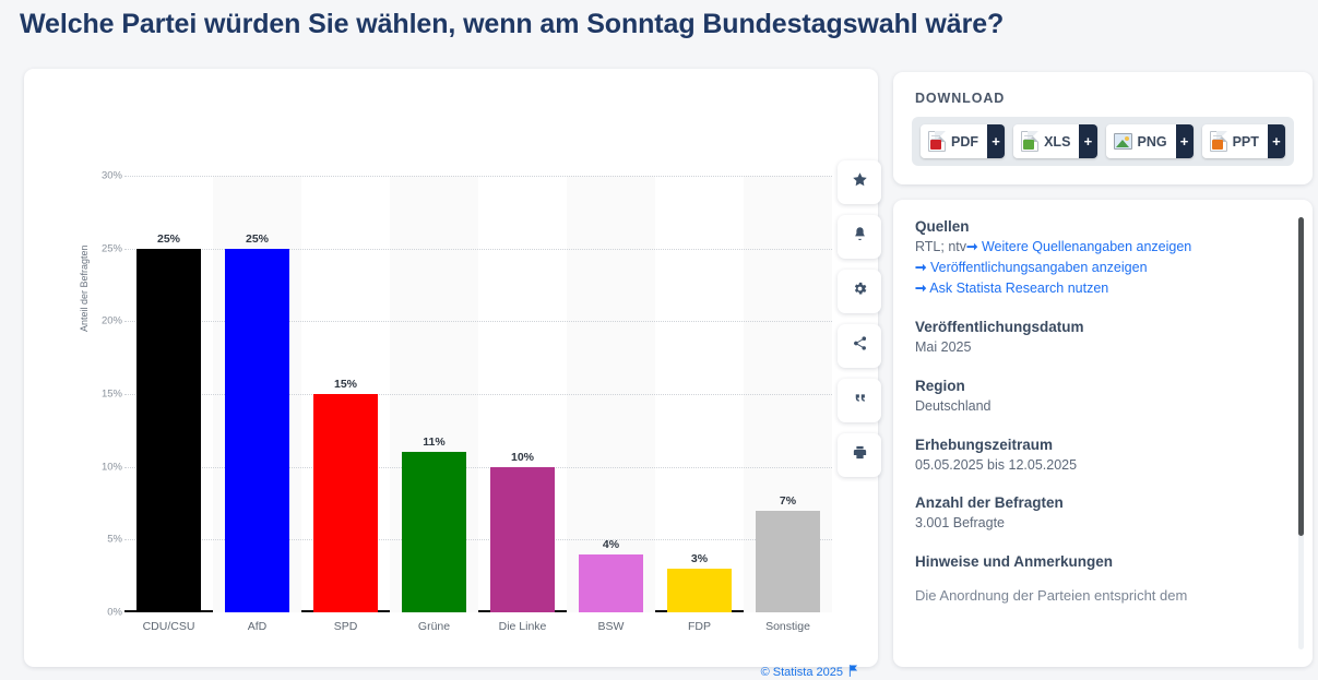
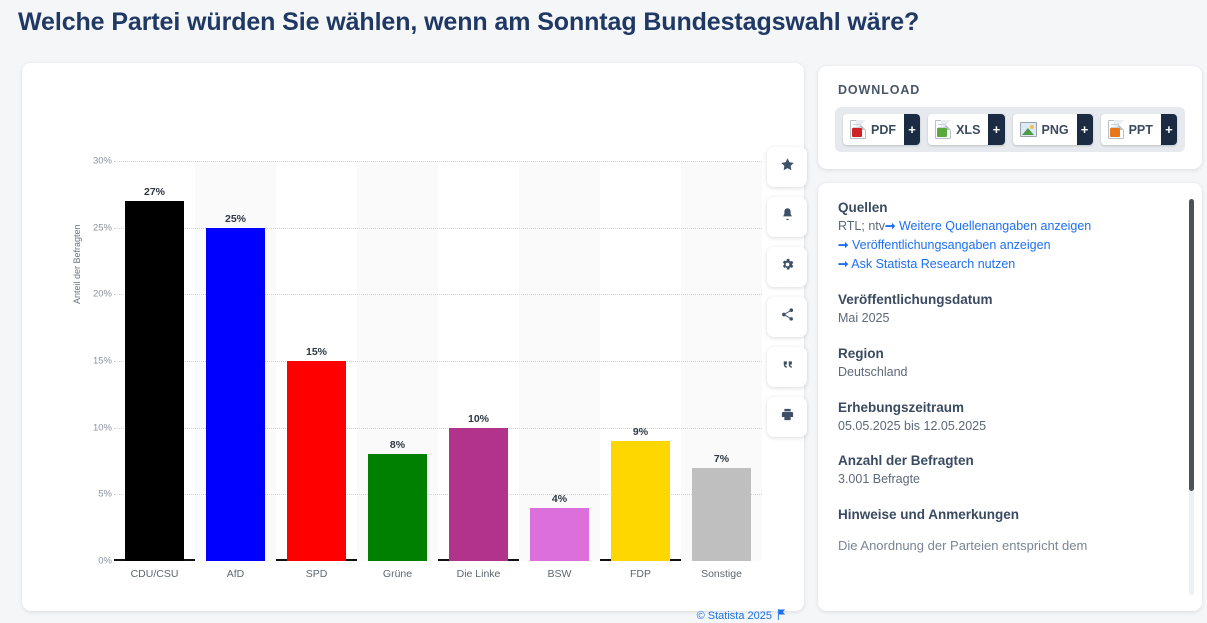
CDU/CSU: 25% -> 27%
Grüne: 11% -> 8%
FDP: 3% -> 9%
